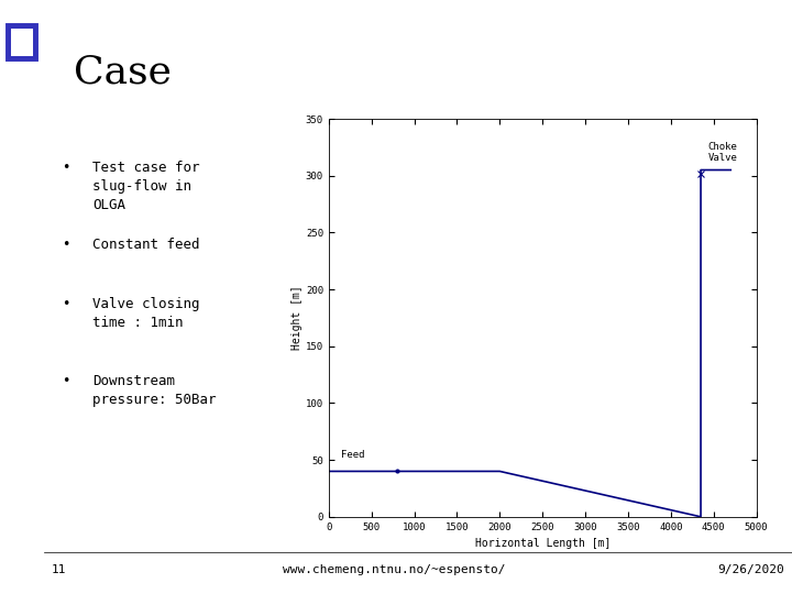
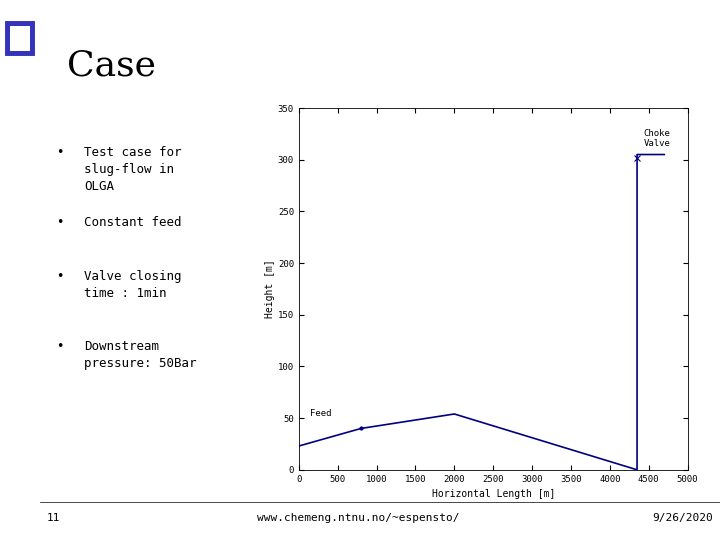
0: 40 -> 23
2000: 40 -> 54
